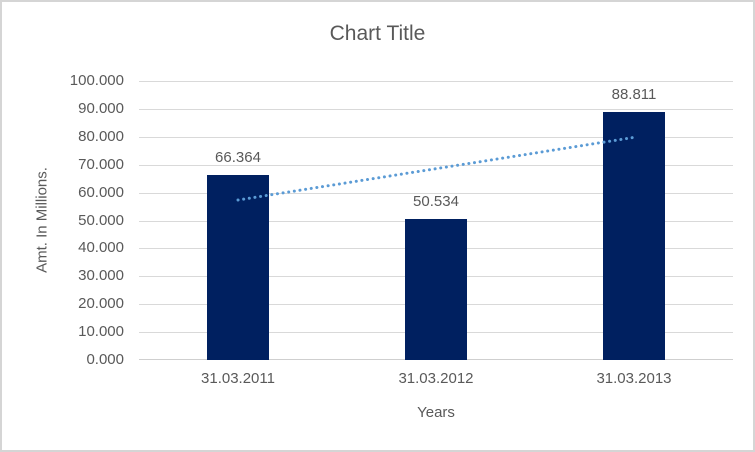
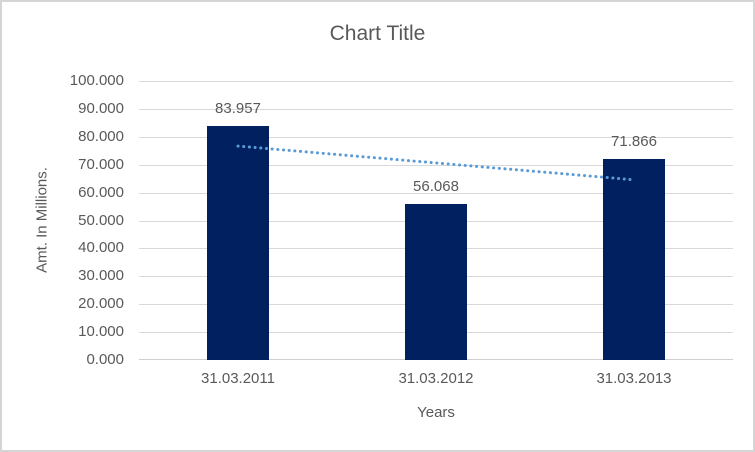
31.03.2011: 66.364 -> 83.957
31.03.2012: 50.534 -> 56.068
31.03.2013: 88.811 -> 71.866
